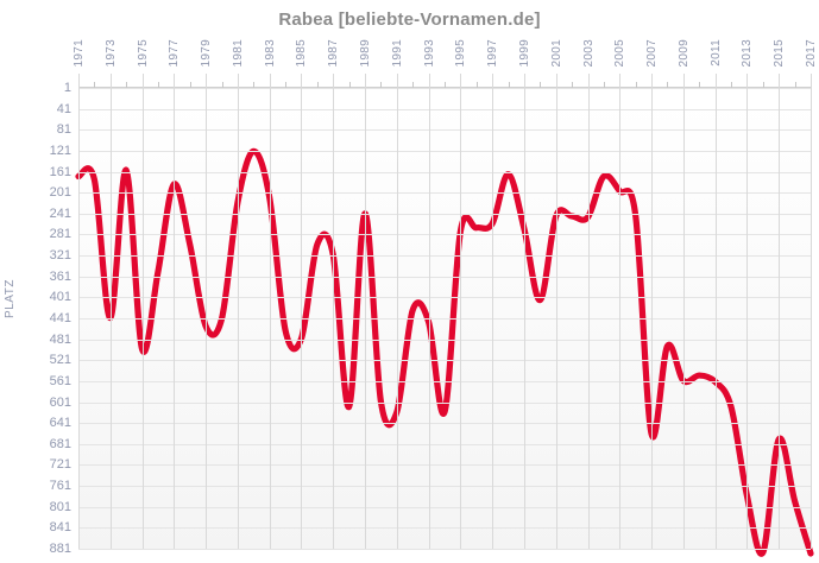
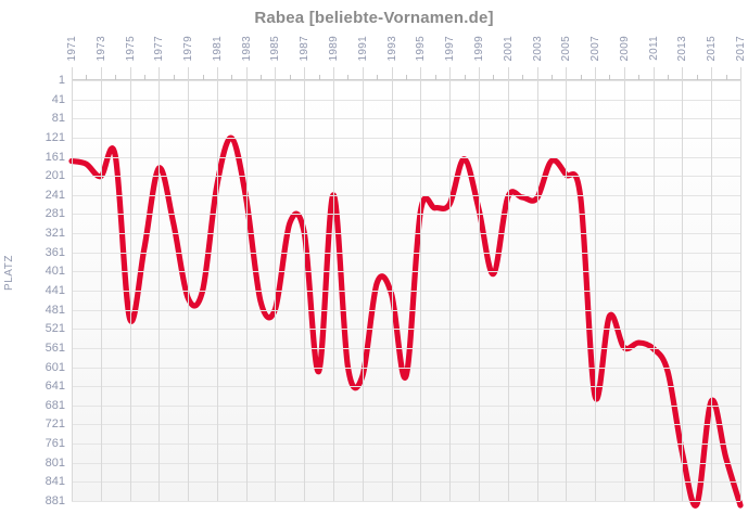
1973: 440 -> 200
1983: 210 -> 250
